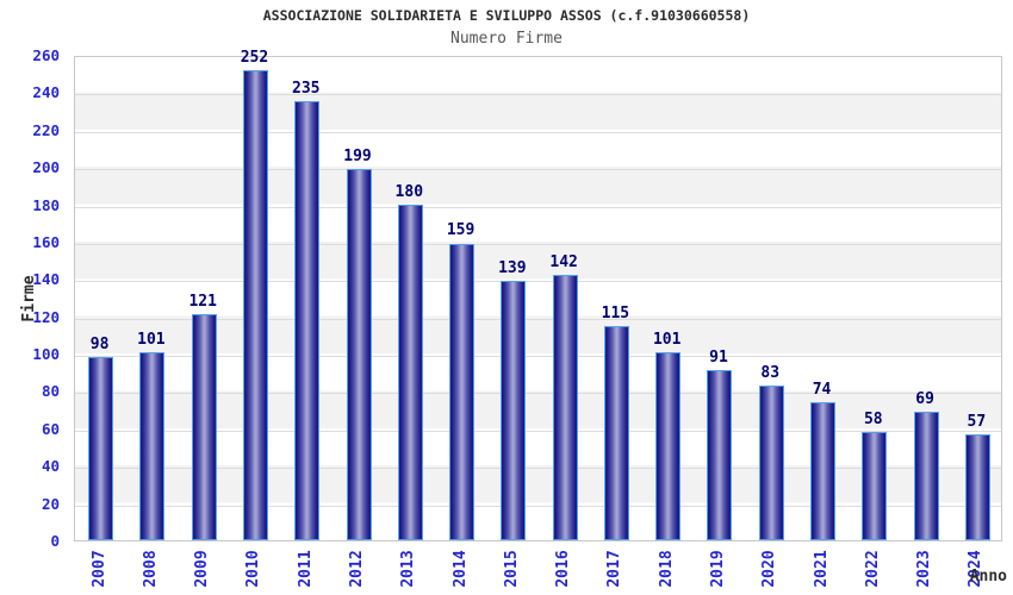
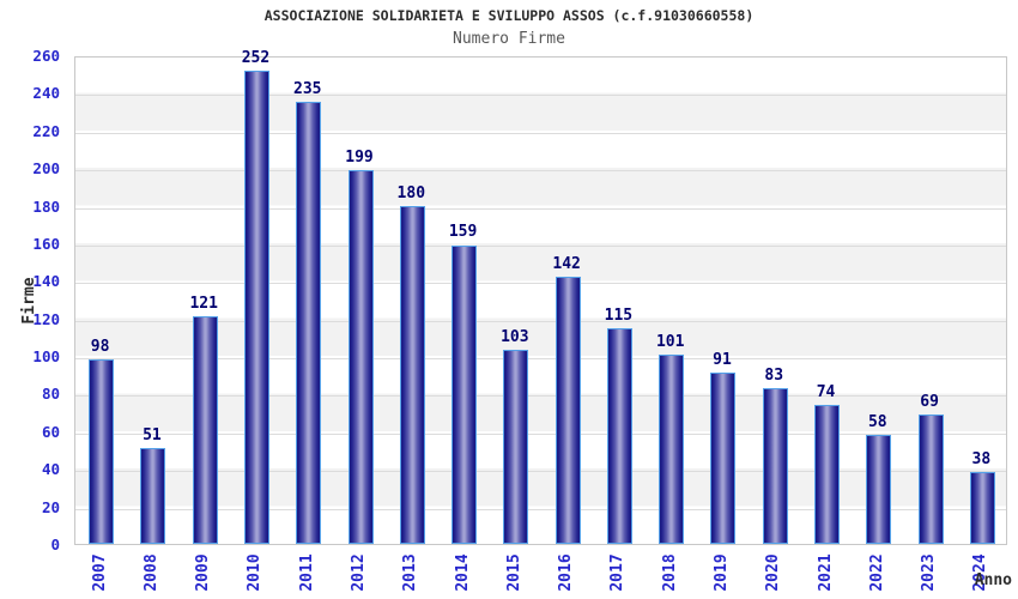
2008: 101 -> 51
2015: 139 -> 103
2024: 57 -> 38
